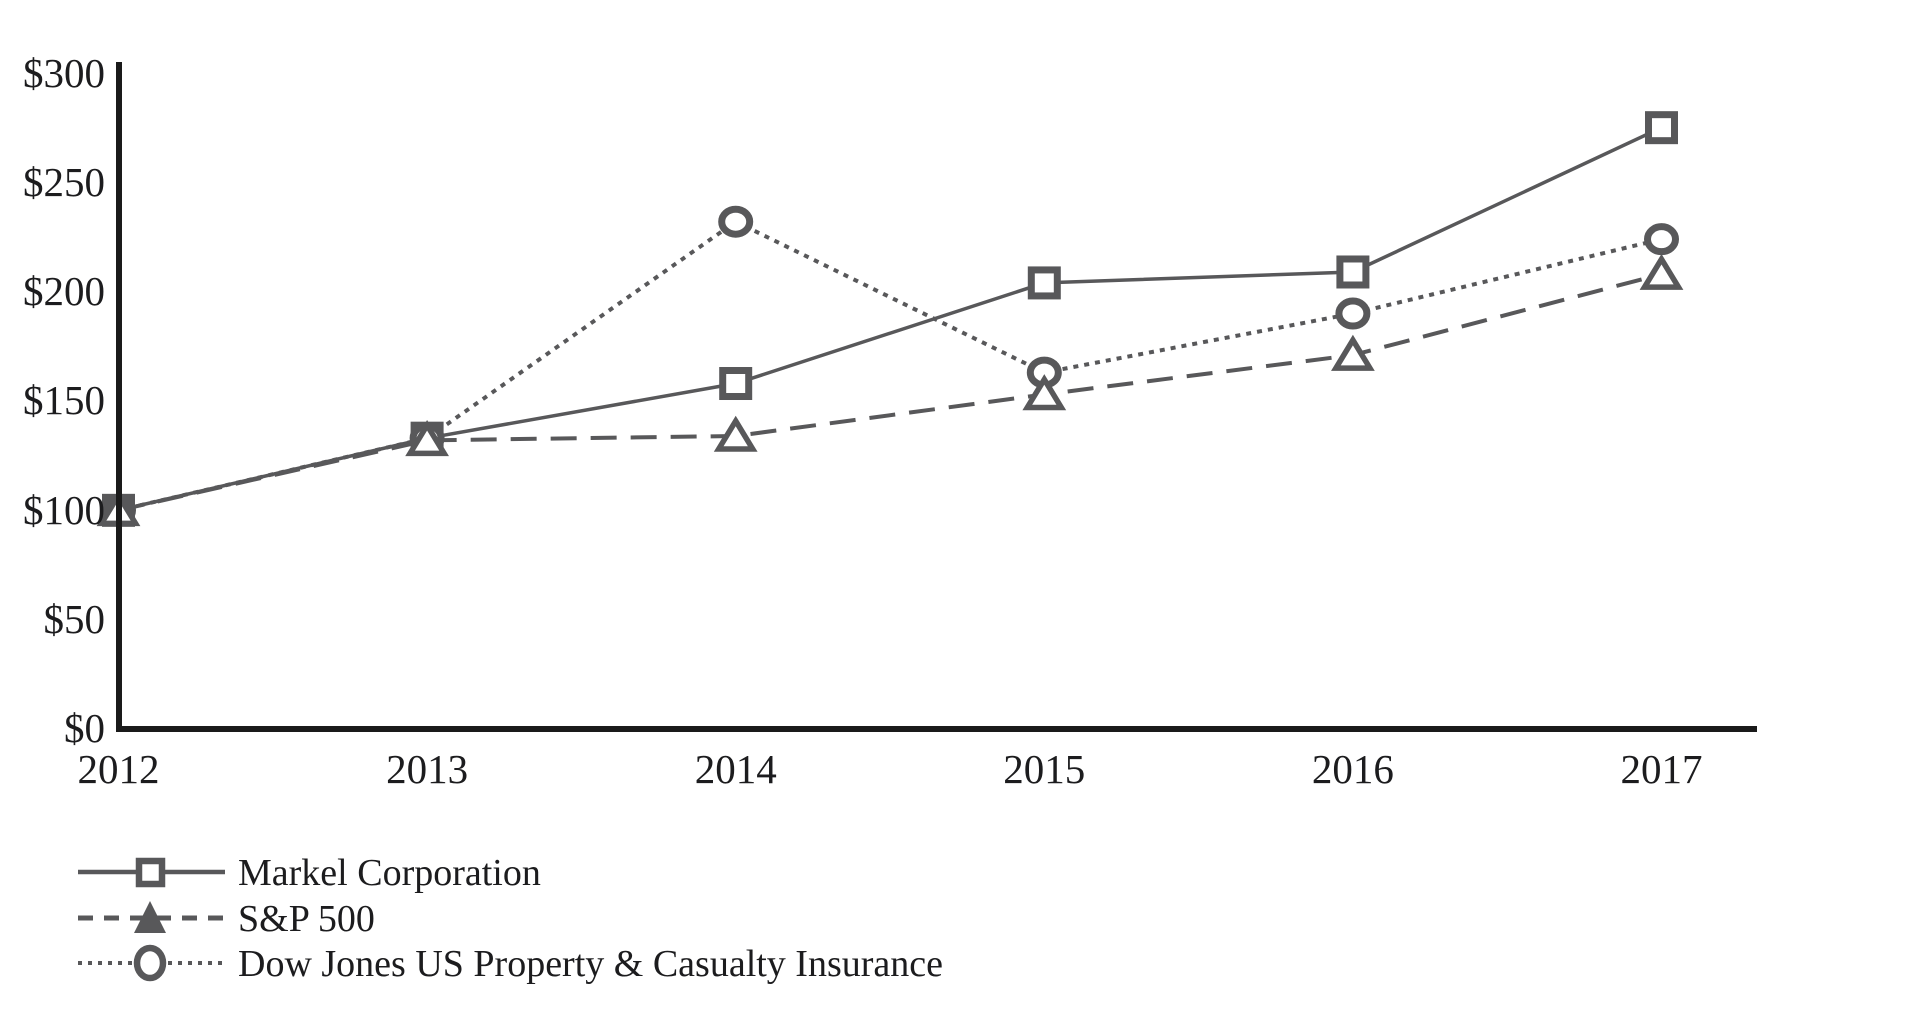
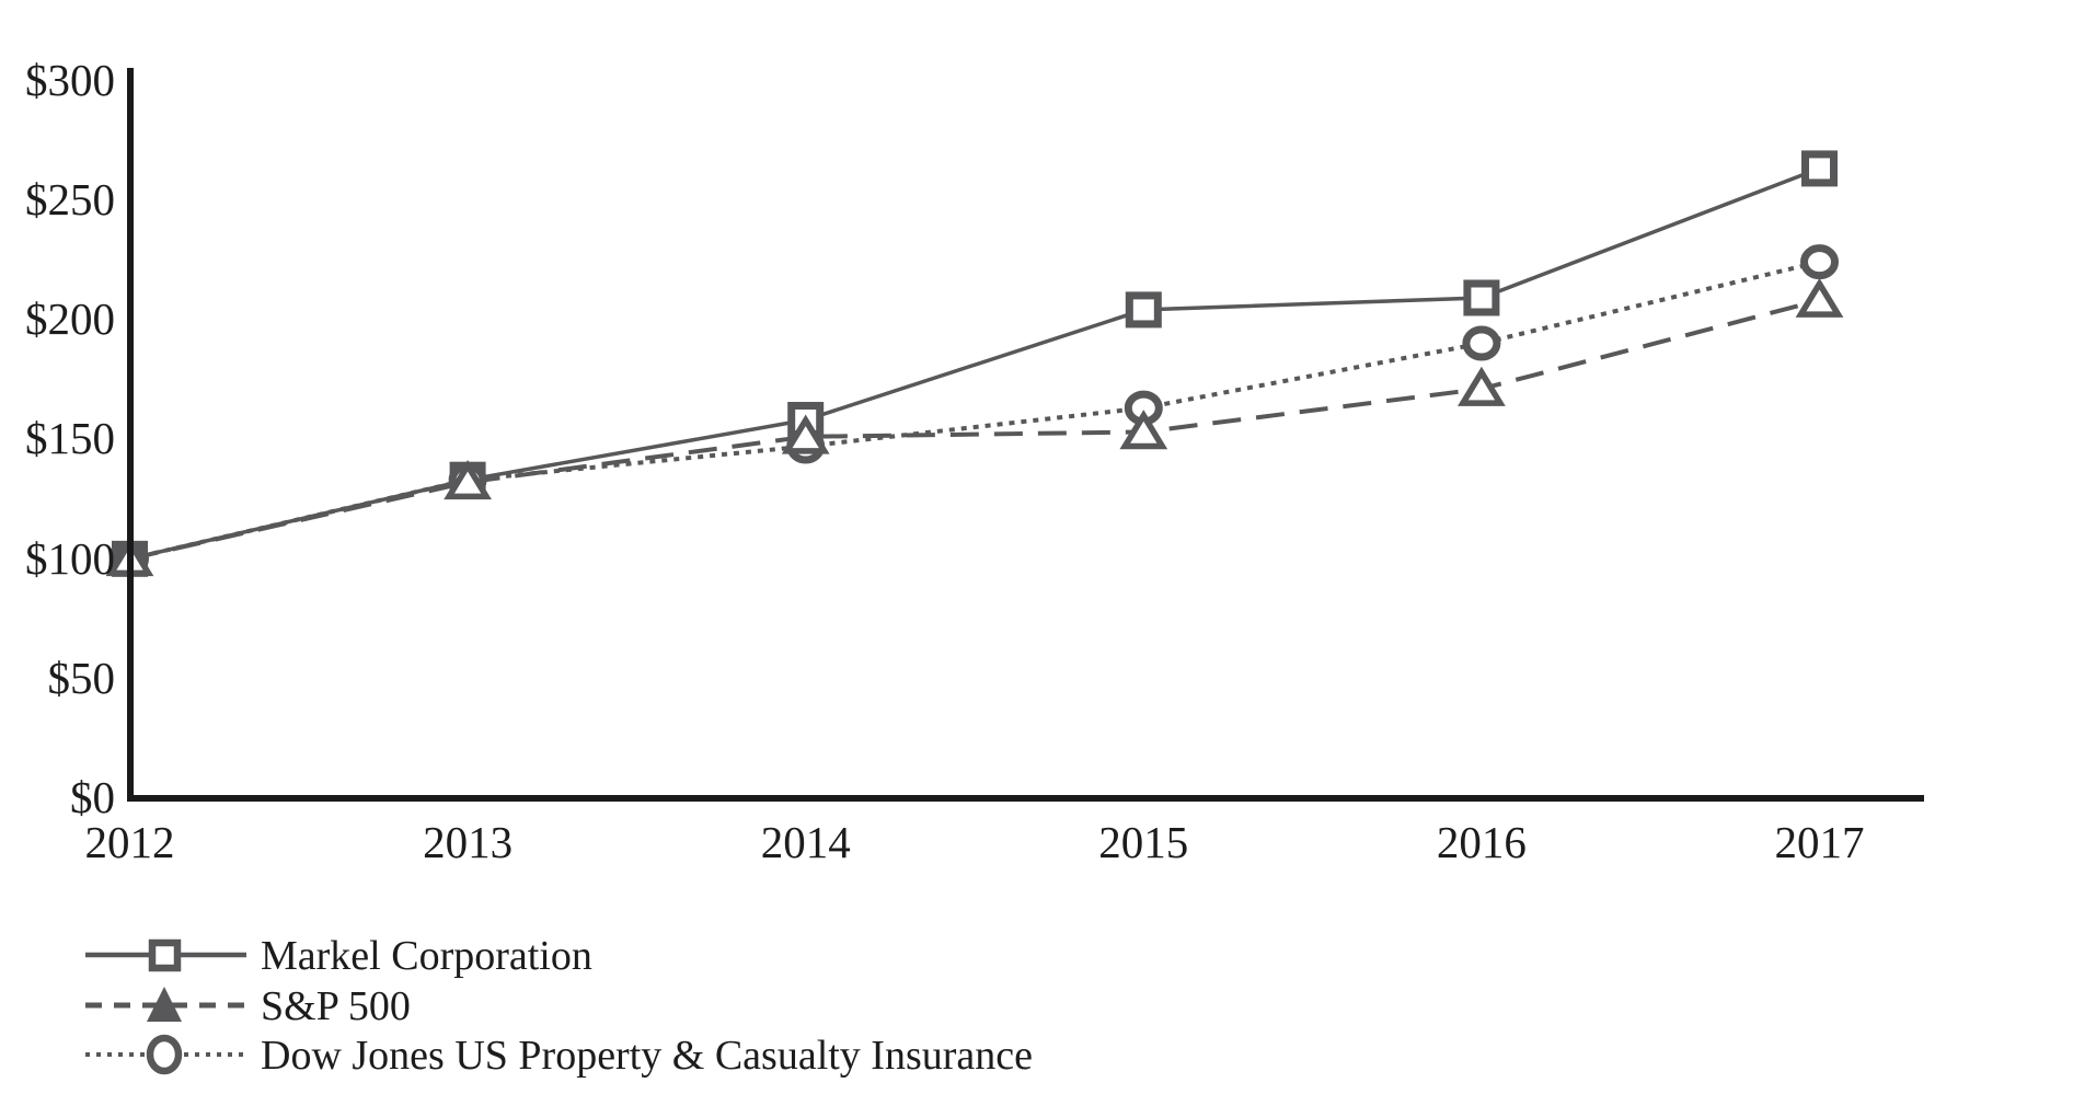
S&P 500/2014: $134 -> $151
Dow Jones US Property & Casualty Insurance/2014: $232 -> $147
Markel Corporation/2017: $275 -> $263
